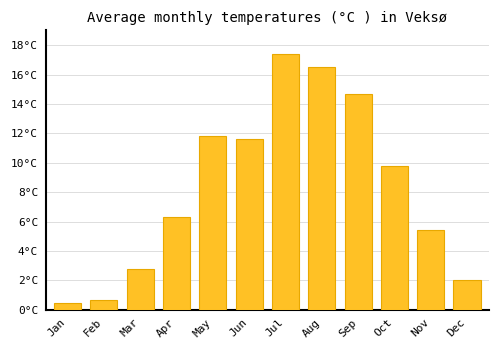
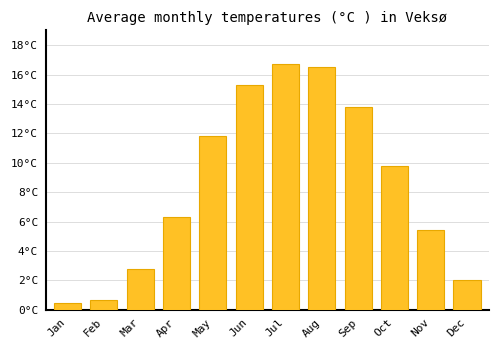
Jun: 11.6°C -> 15.3°C
Jul: 17.4°C -> 16.7°C
Sep: 14.7°C -> 13.8°C
